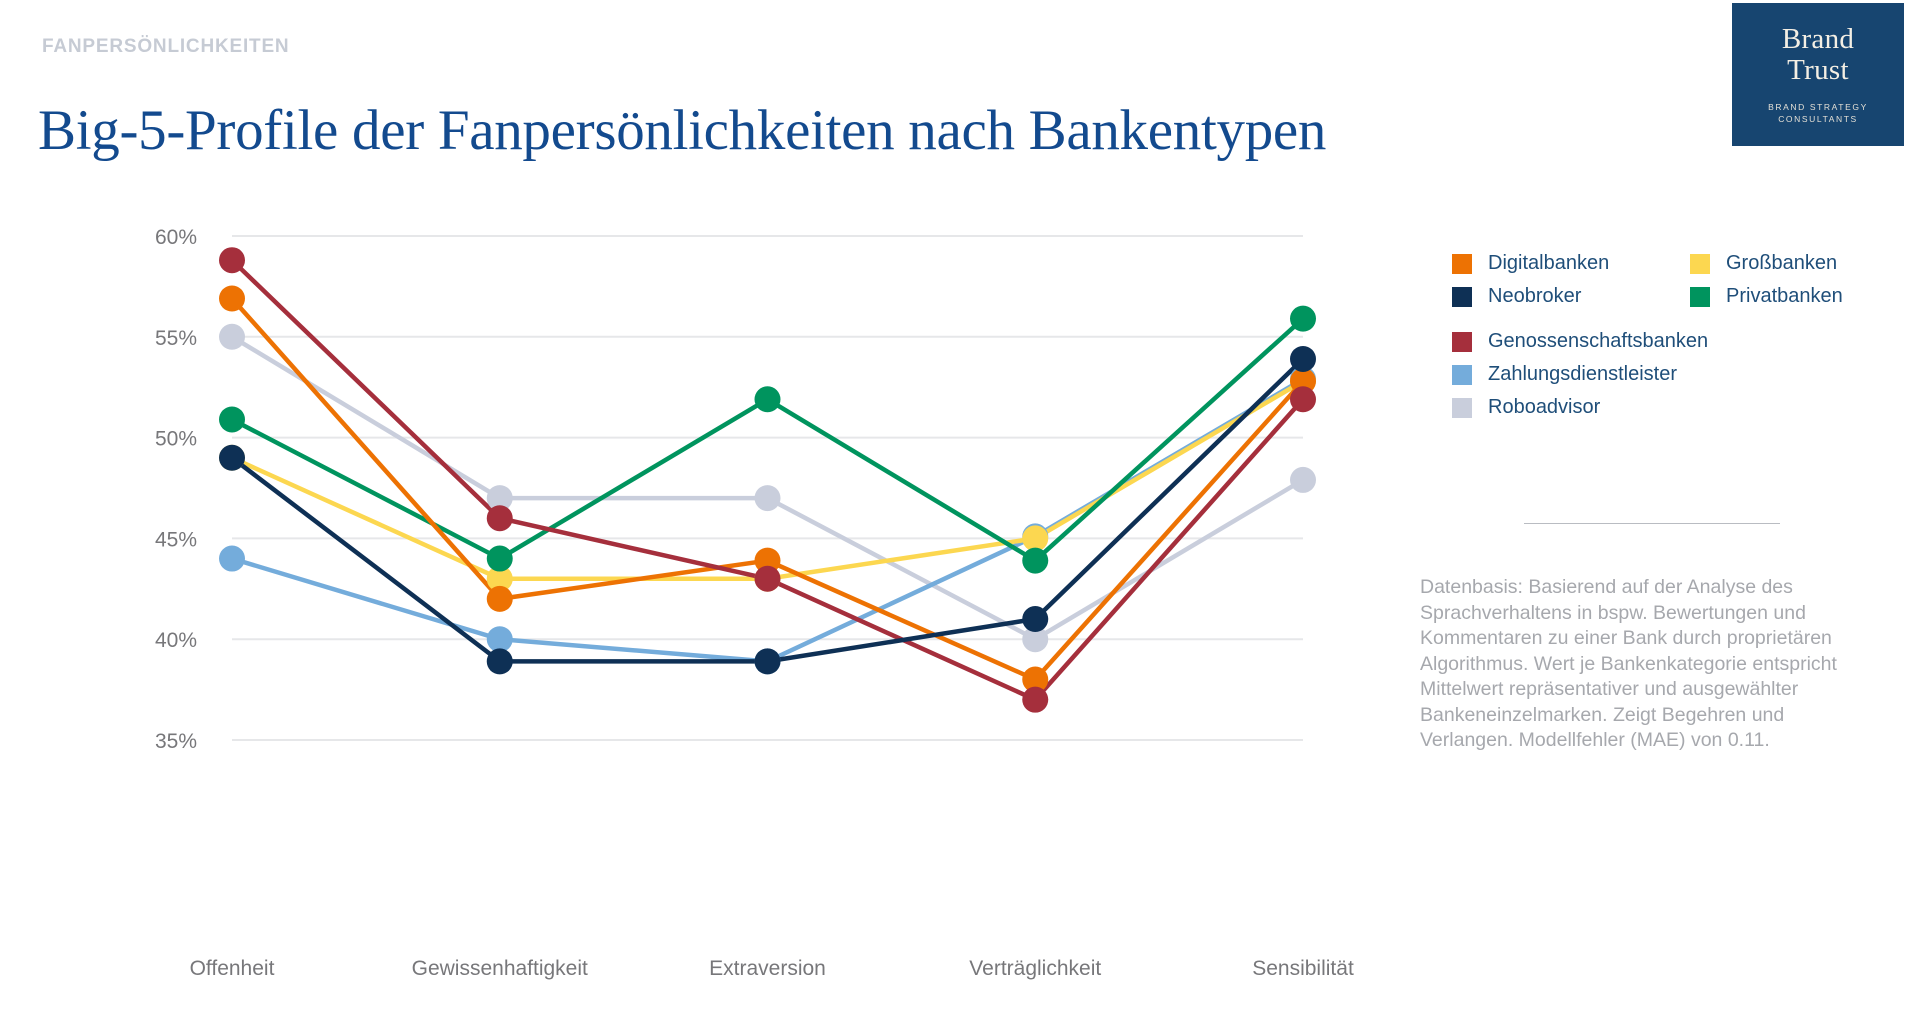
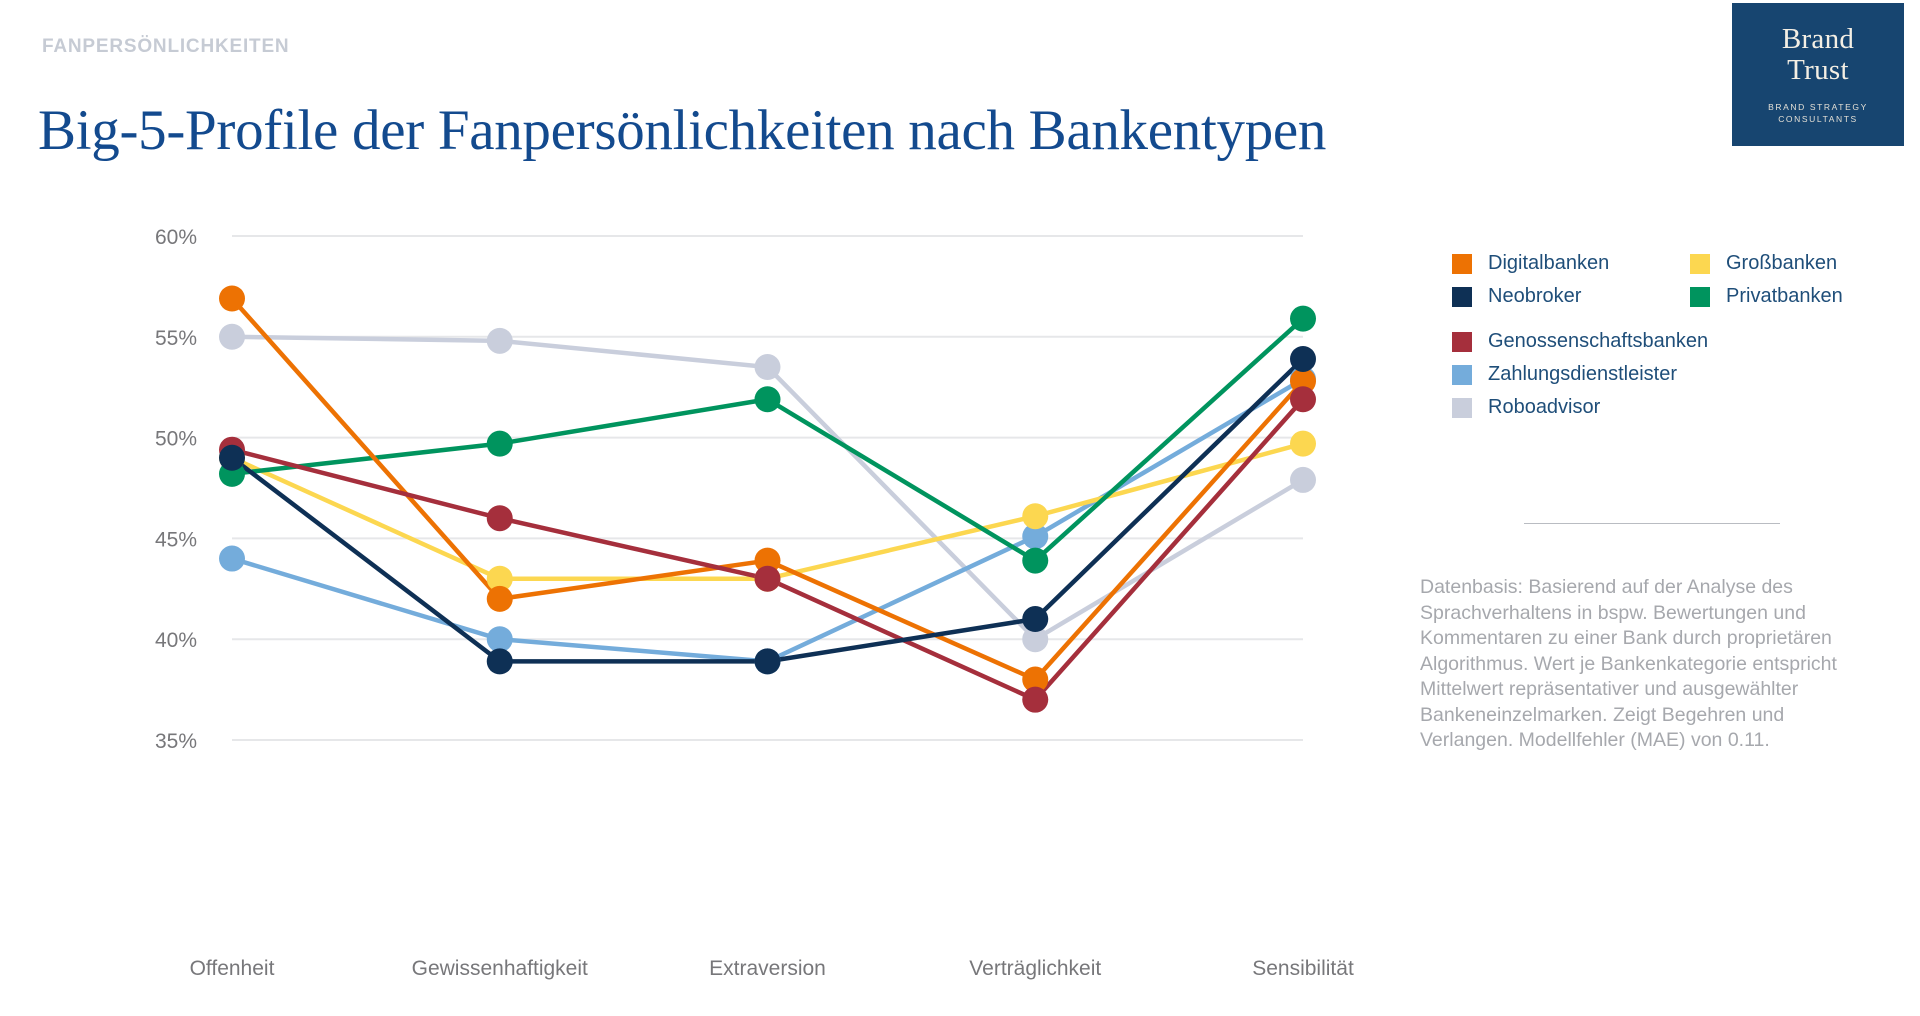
Privatbanken/Offenheit: 50.9% -> 48.2%
Genossenschaftsbanken/Offenheit: 58.8% -> 49.4%
Privatbanken/Gewissenhaftigkeit: 44.0% -> 49.7%
Roboadvisor/Gewissenhaftigkeit: 47.0% -> 54.8%
Roboadvisor/Extraversion: 47.0% -> 53.5%
Großbanken/Verträglichkeit: 45.0% -> 46.1%
Großbanken/Sensibilität: 52.8% -> 49.7%
